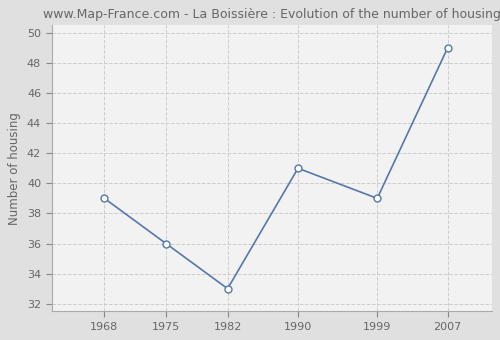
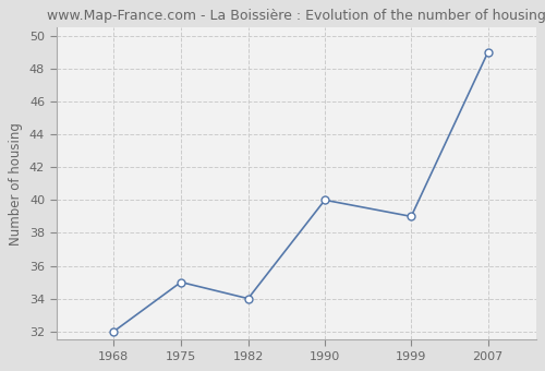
1968: 39 -> 32
1975: 36 -> 35
1982: 33 -> 34
1990: 41 -> 40
